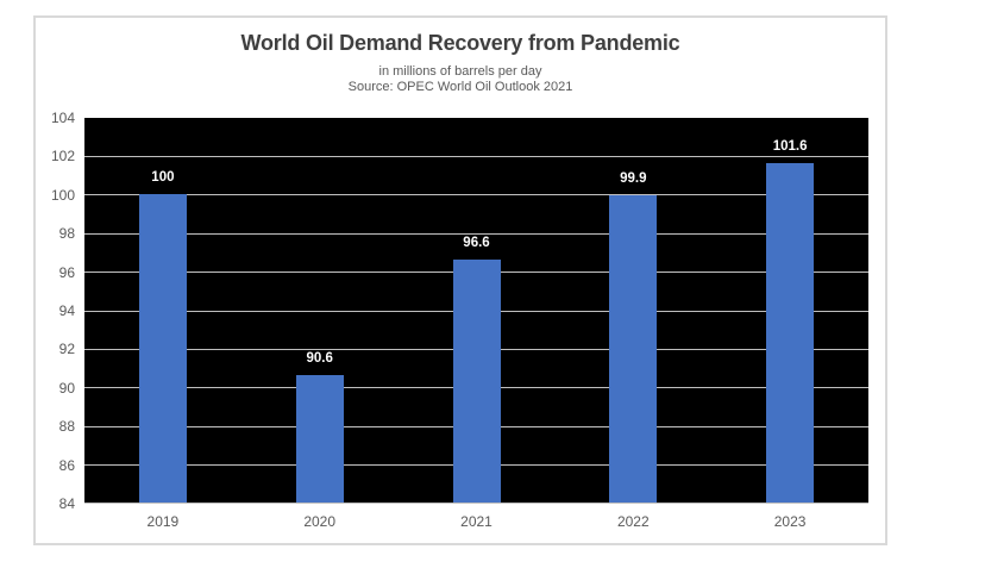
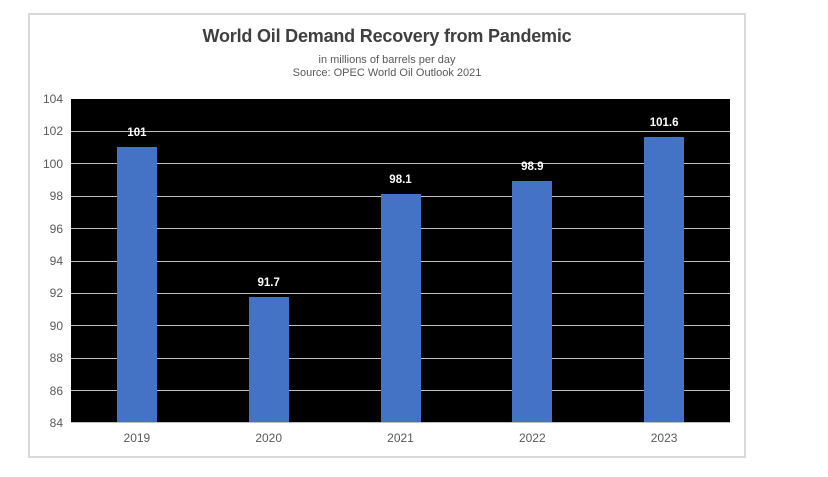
2019: 100 -> 101
2020: 90.6 -> 91.7
2021: 96.6 -> 98.1
2022: 99.9 -> 98.9
